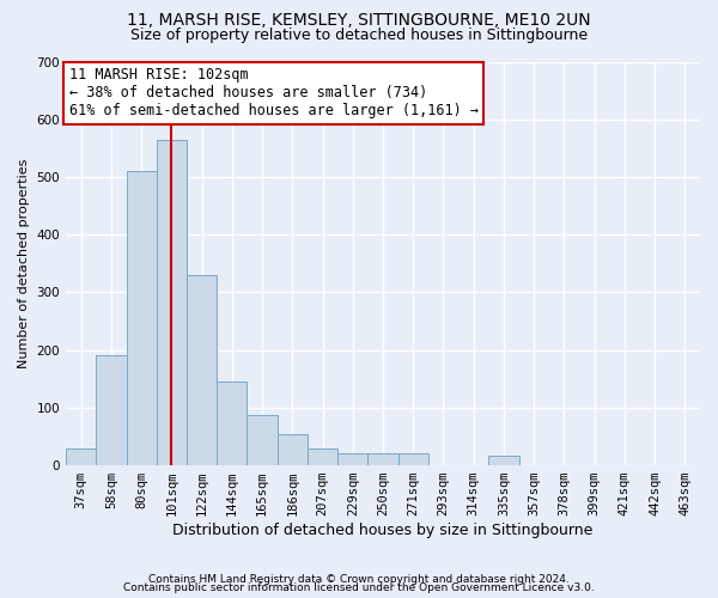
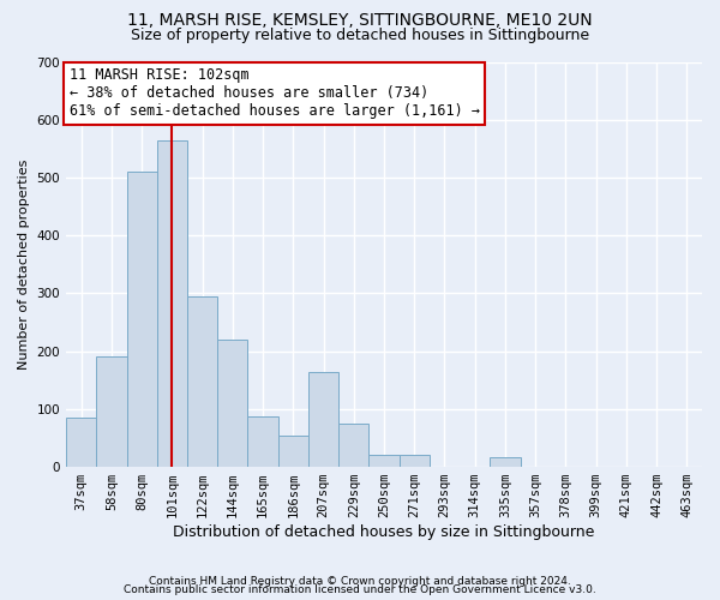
37sqm: 30 -> 85
122sqm: 330 -> 295
144sqm: 145 -> 220
207sqm: 30 -> 165
229sqm: 20 -> 75
